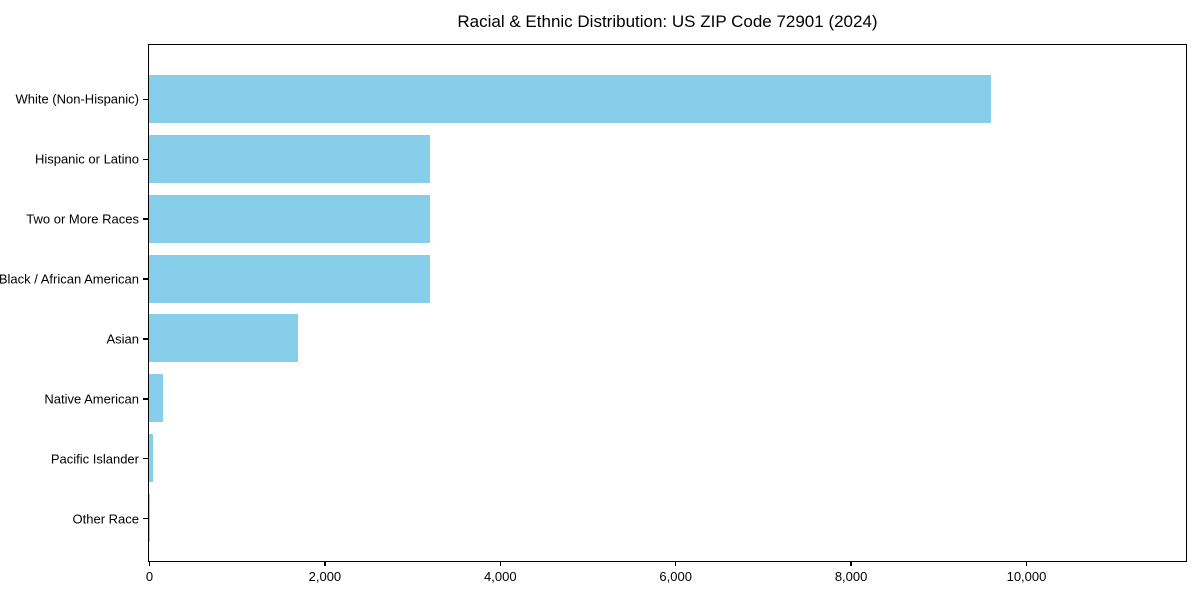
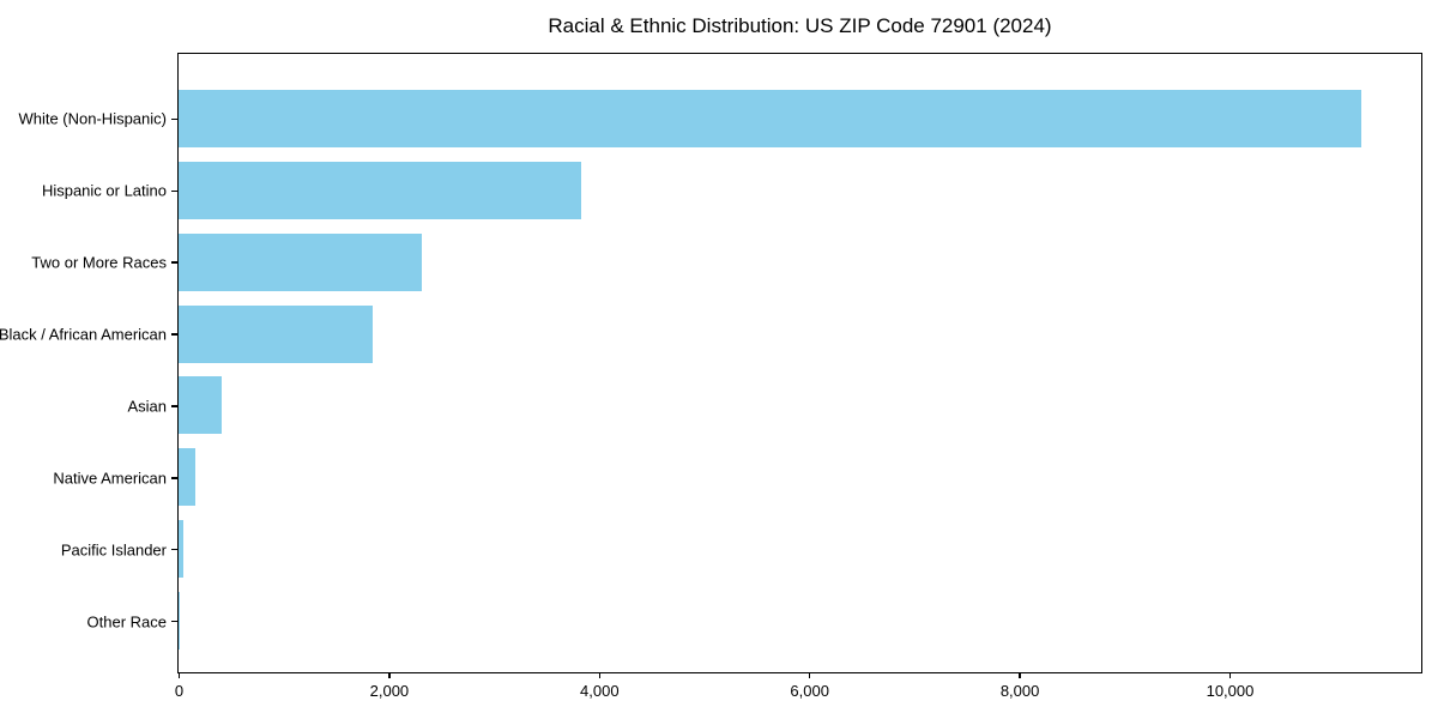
White (Non-Hispanic): 9600 -> 11200
Hispanic or Latino: 3200 -> 3800
Two or More Races: 3200 -> 2300
Black / African American: 3200 -> 1800
Asian: 1700 -> 400
